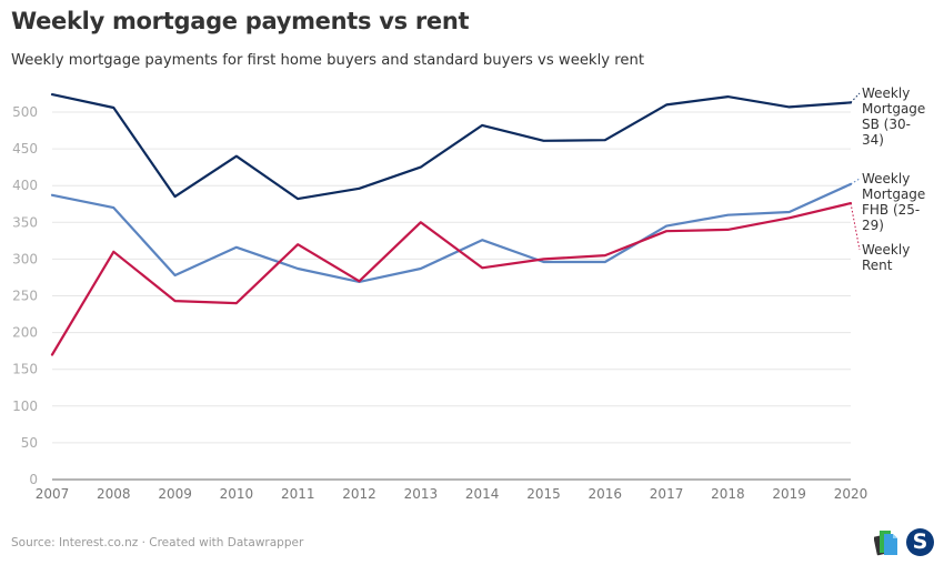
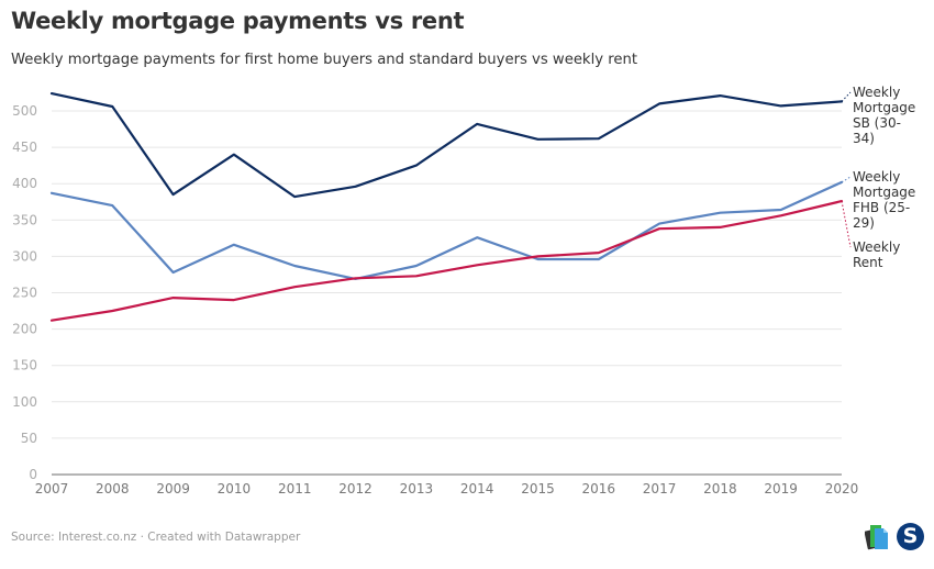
Weekly Rent/2007: 170 -> 210
Weekly Rent/2008: 310 -> 220
Weekly Rent/2011: 320 -> 260
Weekly Rent/2013: 350 -> 270
